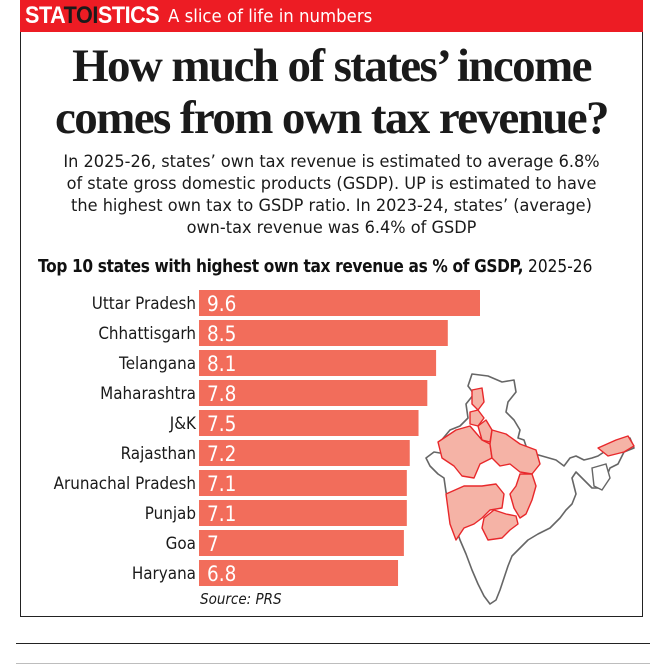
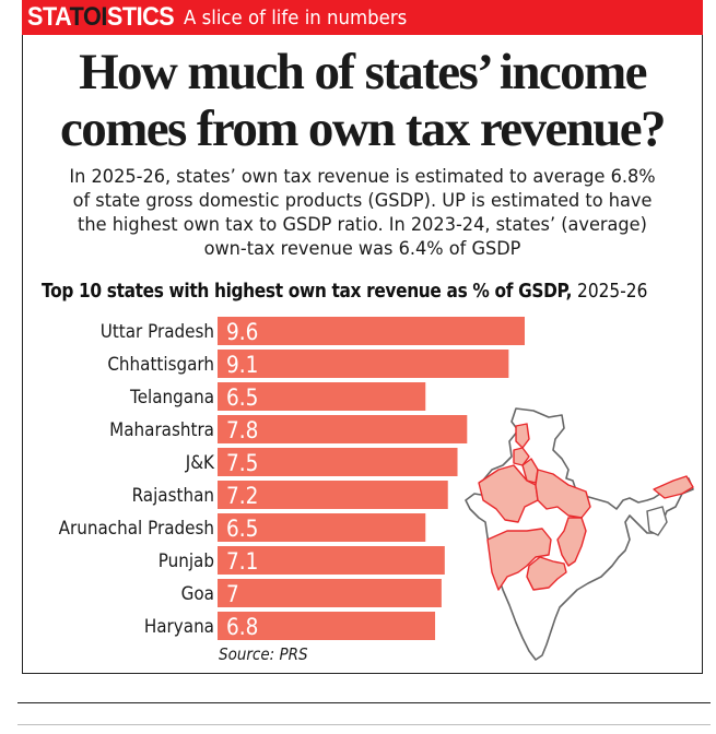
Chhattisgarh: 8.5 -> 9.1
Telangana: 8.1 -> 6.5
Arunachal Pradesh: 7.1 -> 6.5
